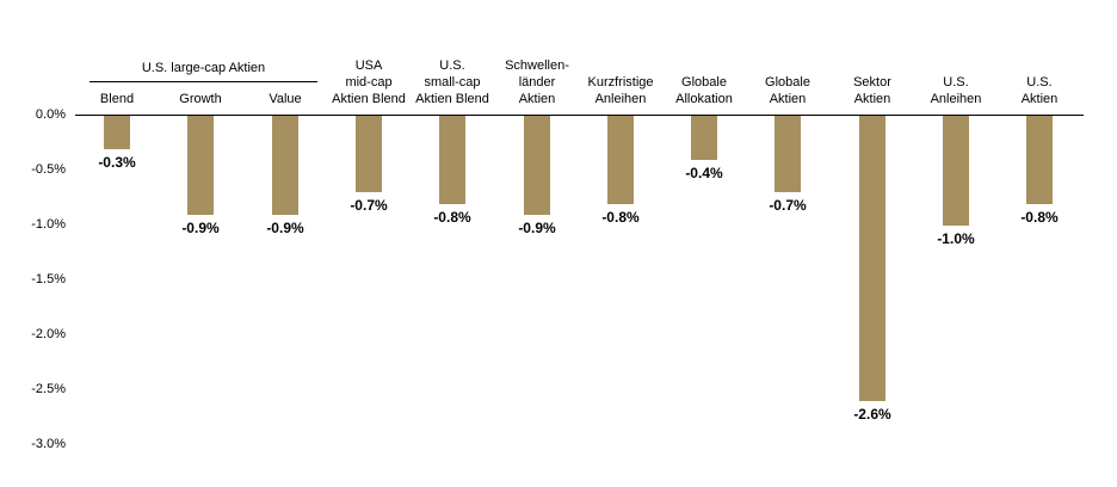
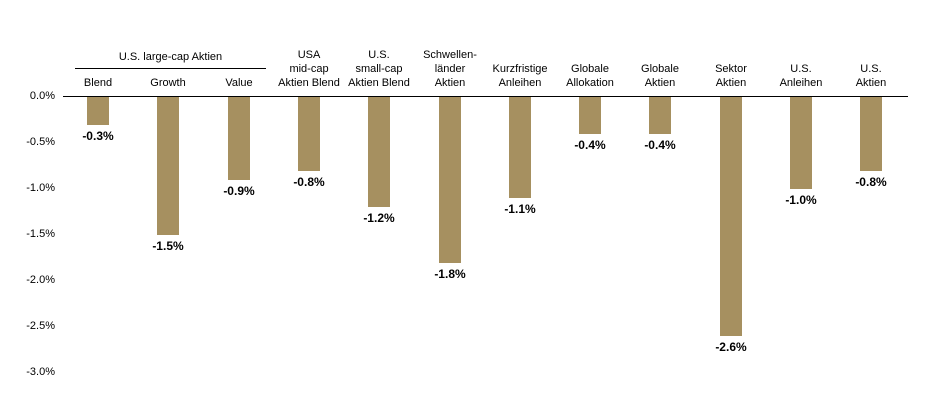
Growth: -0.9% -> -1.5%
USA mid-cap Aktien Blend: -0.7% -> -0.8%
U.S. small-cap Aktien Blend: -0.8% -> -1.2%
Schwellen- länder Aktien: -0.9% -> -1.8%
Kurzfristige Anleihen: -0.8% -> -1.1%
Globale Aktien: -0.7% -> -0.4%
